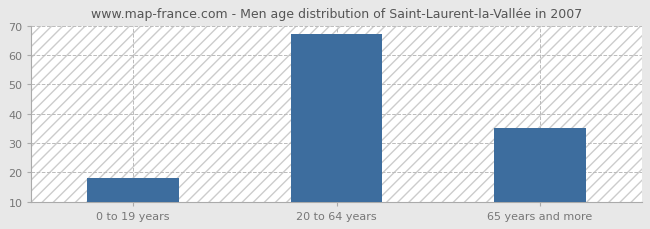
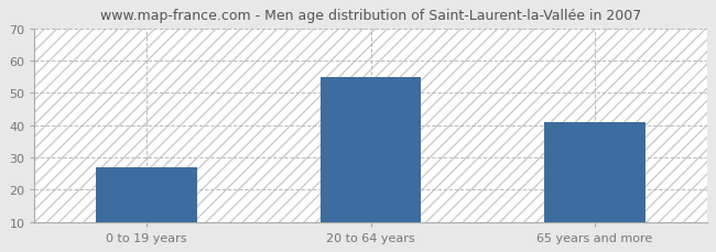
0 to 19 years: 18 -> 27
20 to 64 years: 67 -> 55
65 years and more: 35 -> 41
